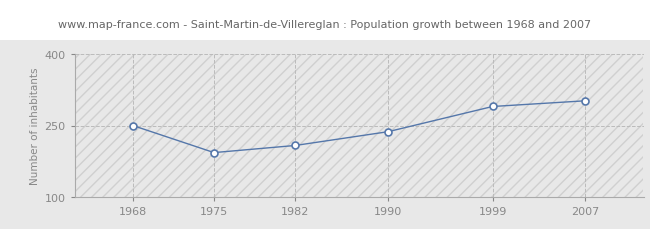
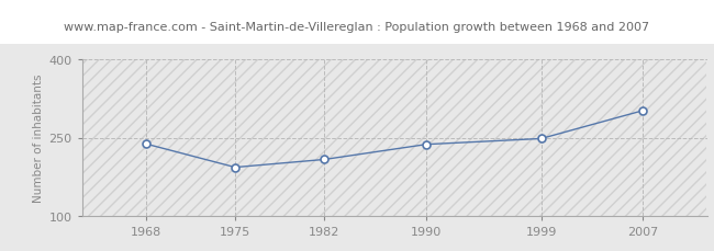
1968: 250 -> 238
1999: 290 -> 248
